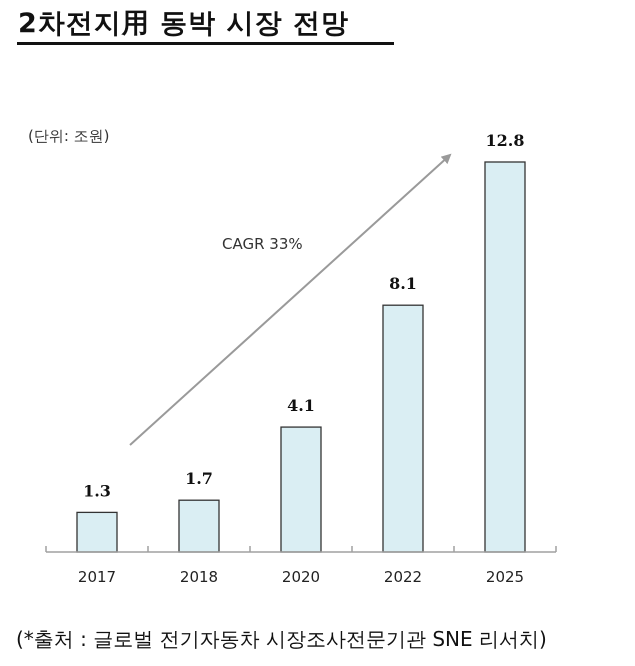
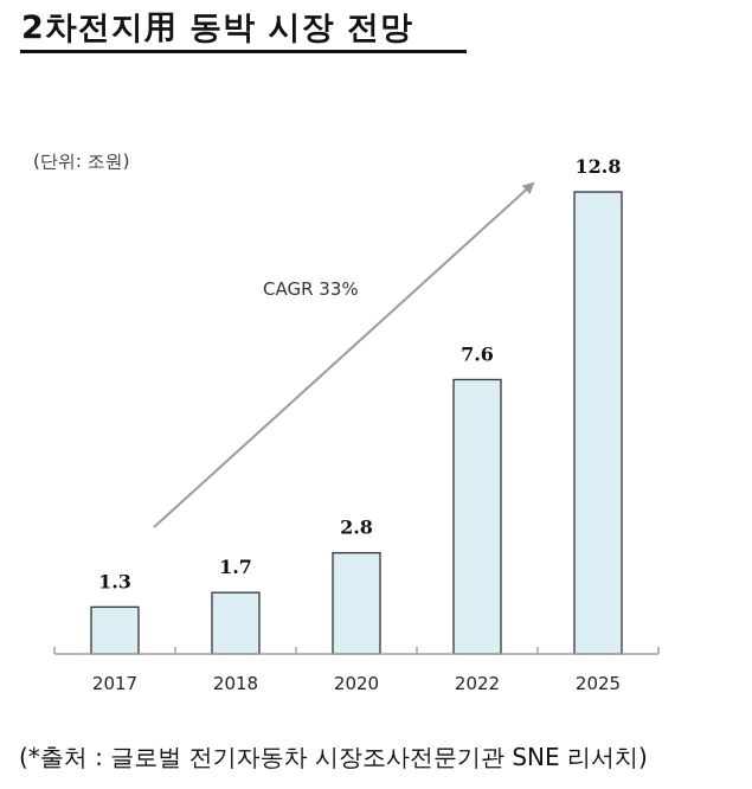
2020: 4.1 -> 2.8
2022: 8.1 -> 7.6
